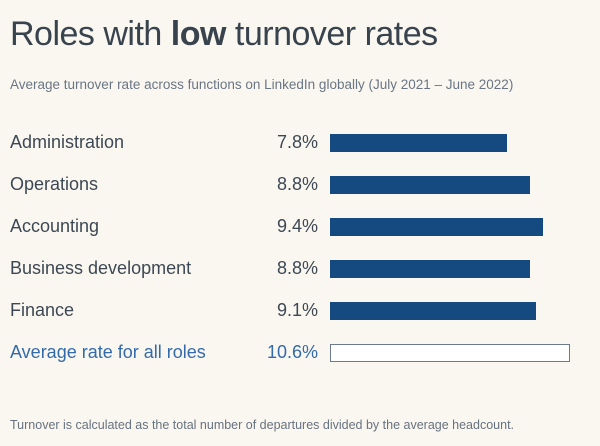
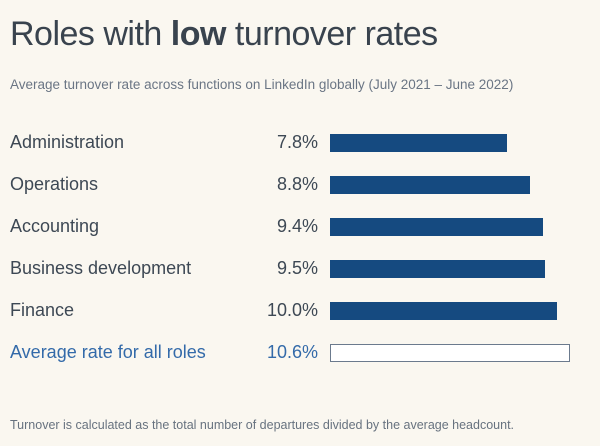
Business development: 8.8% -> 9.5%
Finance: 9.1% -> 10.0%
